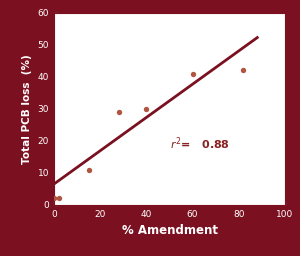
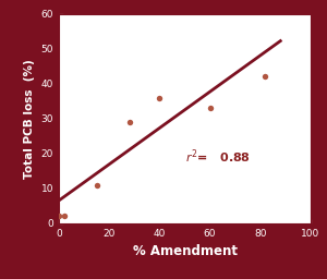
40: 30 -> 36
60: 41 -> 33
